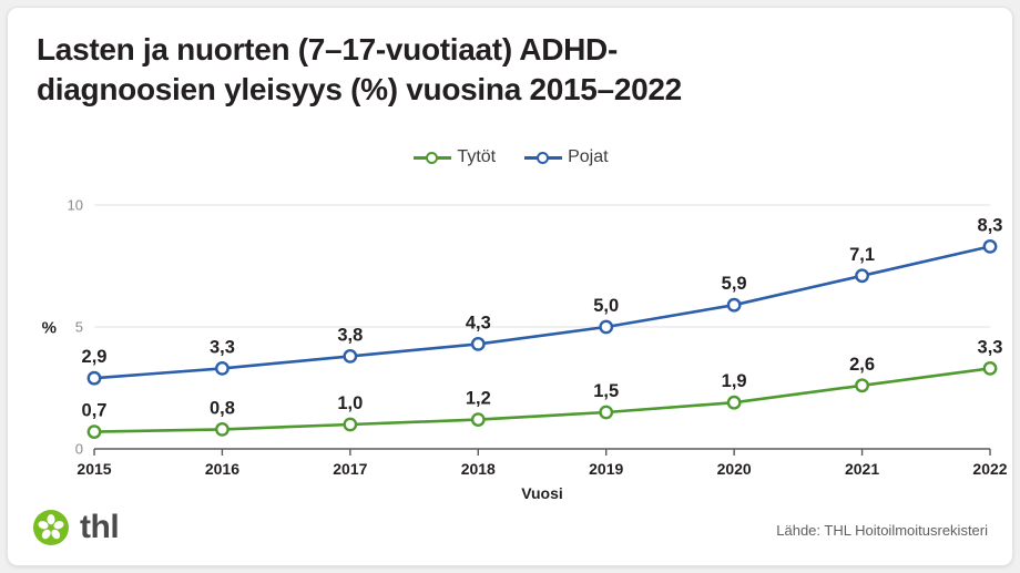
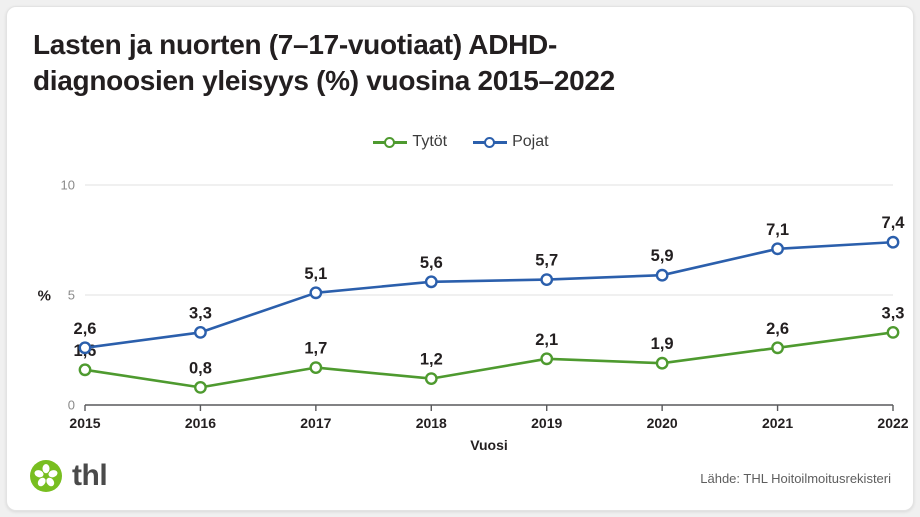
Tytöt/2015: 0,7 -> 1,6
Pojat/2015: 2,9 -> 2,6
Tytöt/2017: 1,0 -> 1,7
Pojat/2017: 3,8 -> 5,1
Pojat/2018: 4,3 -> 5,6
Tytöt/2019: 1,5 -> 2,1
Pojat/2019: 5,0 -> 5,7
Pojat/2022: 8,3 -> 7,4
